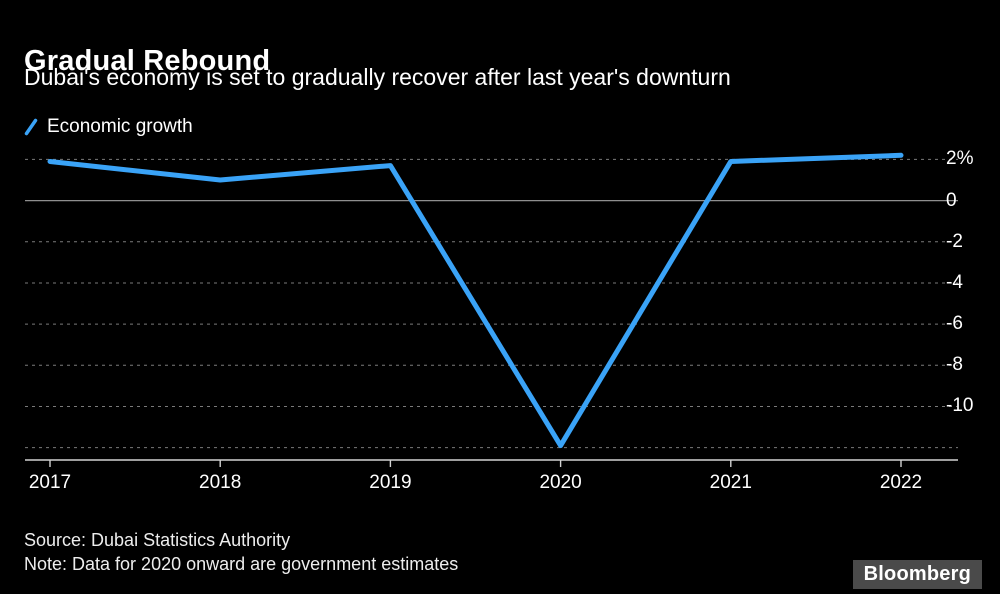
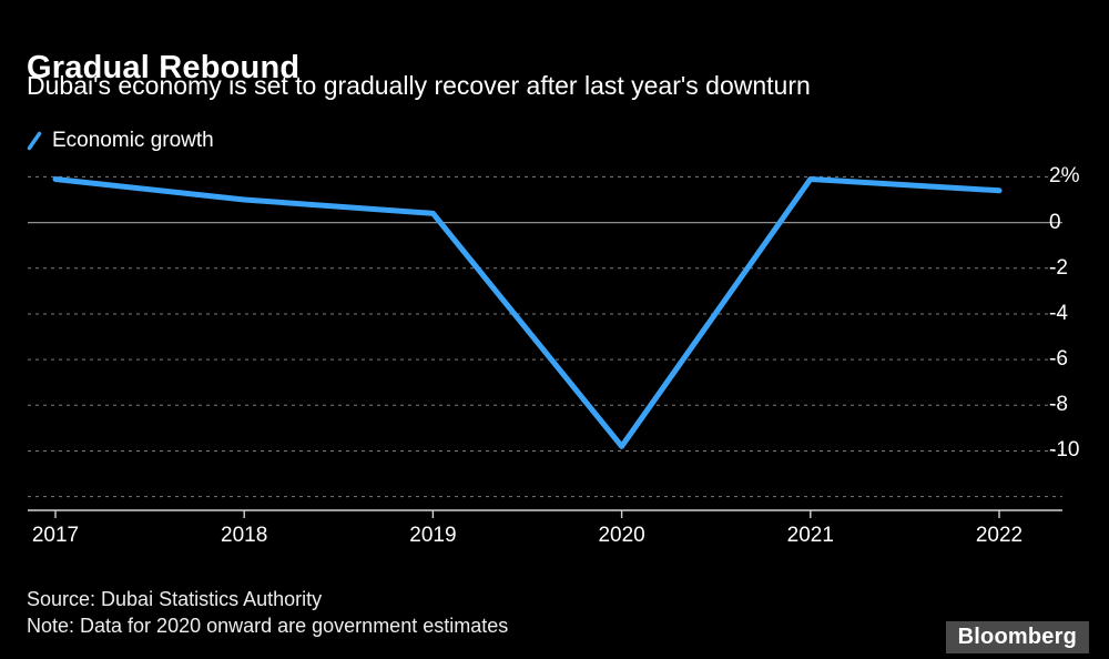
2019: 1.7% -> 0.4%
2020: -11.9% -> -9.8%
2022: 2.2% -> 1.4%
